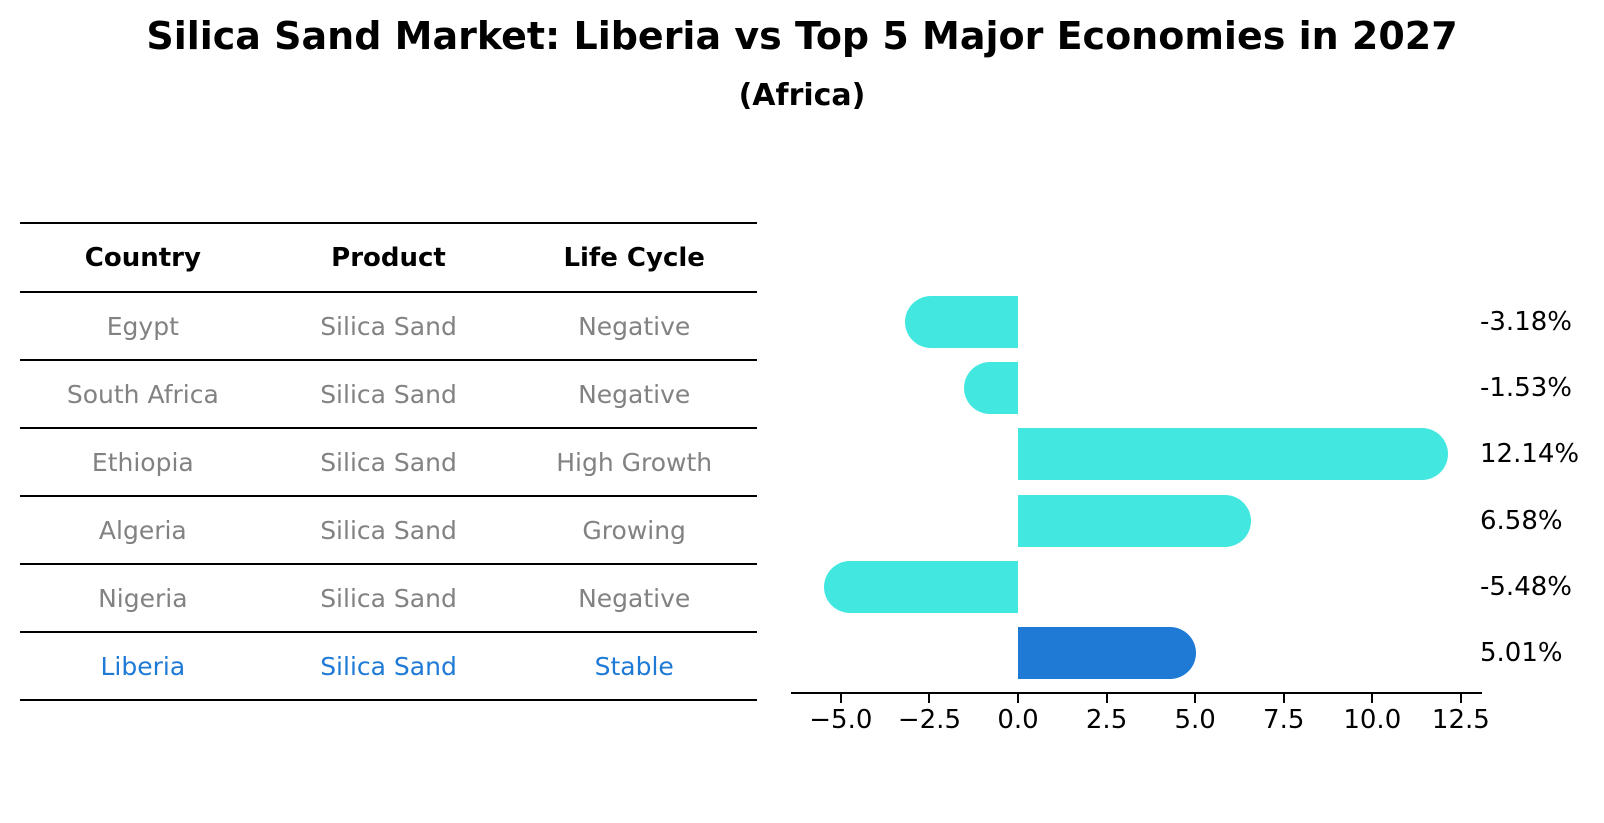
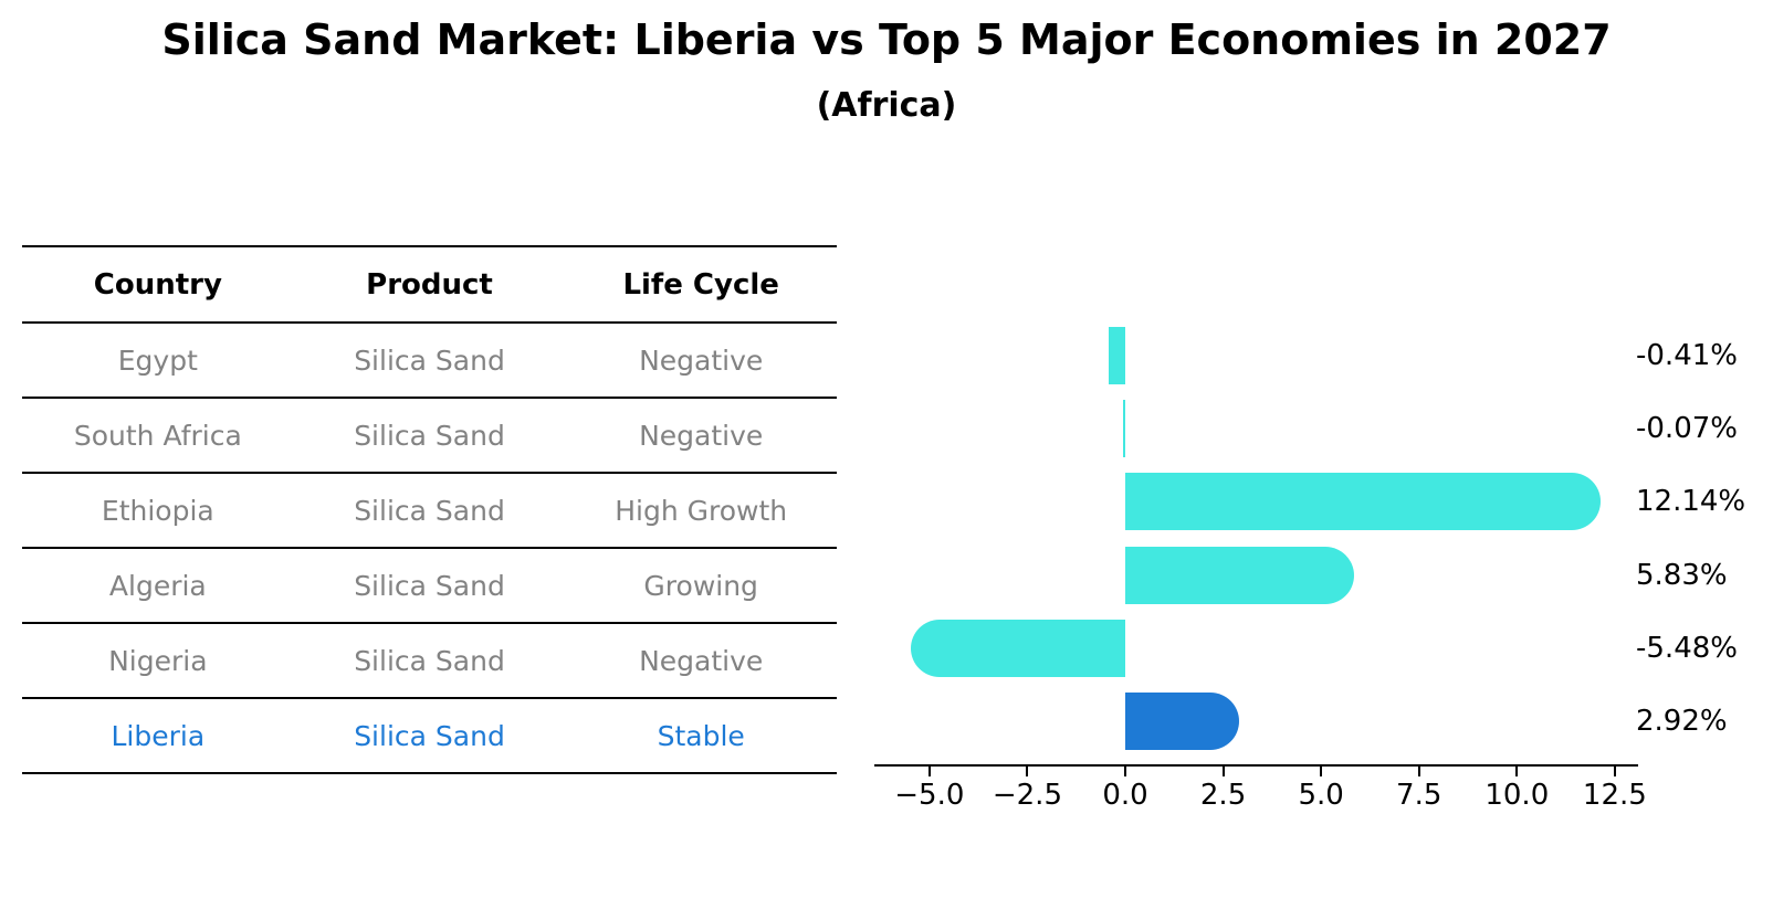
Egypt: -3.18% -> -0.41%
South Africa: -1.53% -> -0.07%
Algeria: 6.58% -> 5.83%
Liberia: 5.01% -> 2.92%
